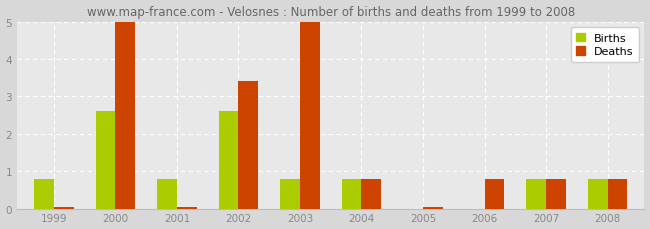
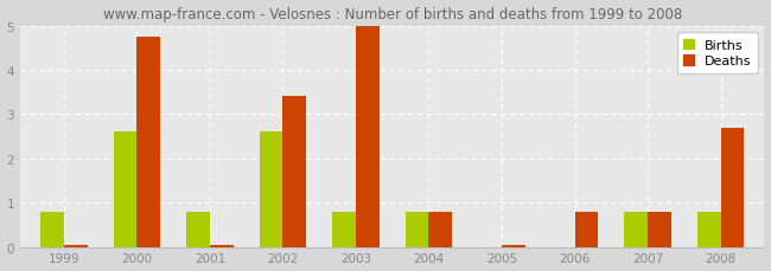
Deaths/2000: 5.00 -> 4.75
Deaths/2008: 0.80 -> 2.70
